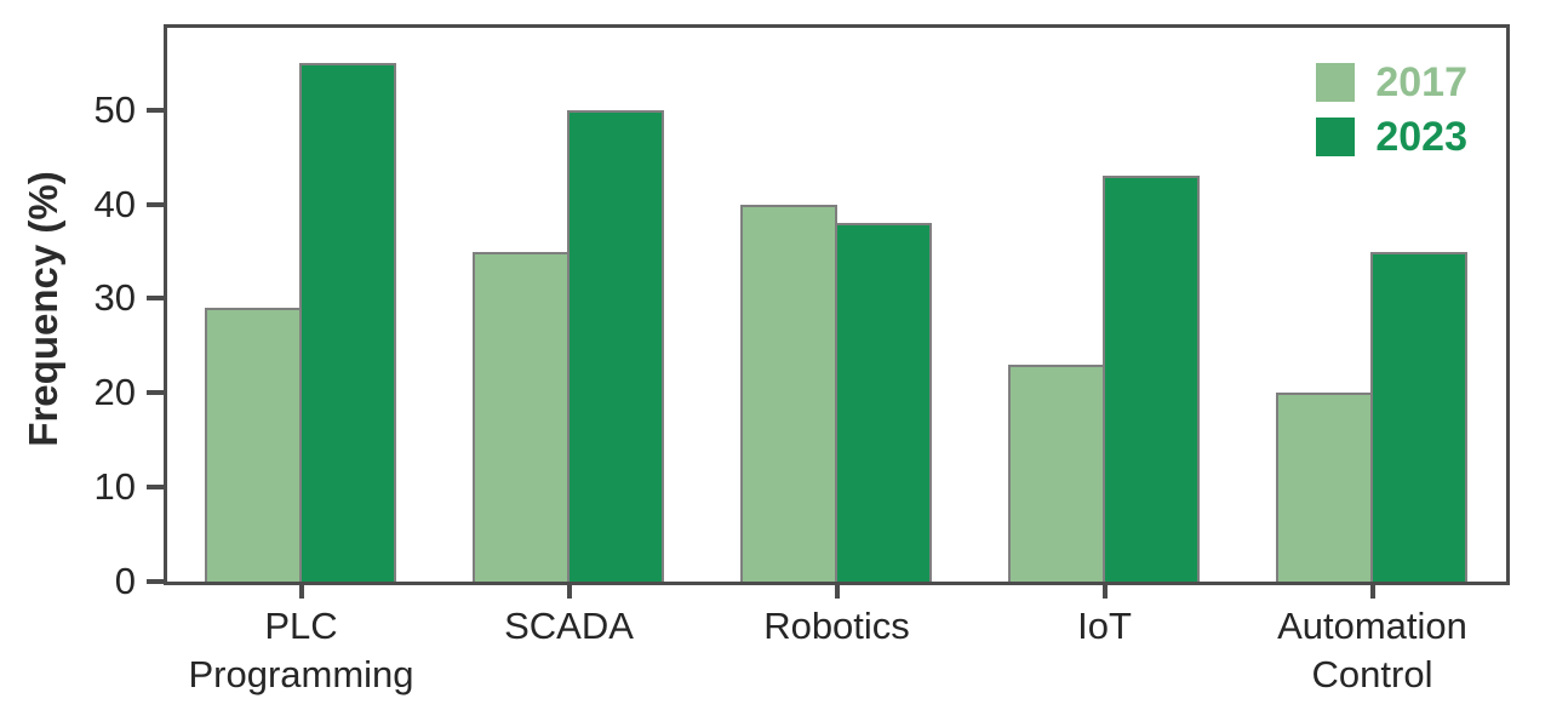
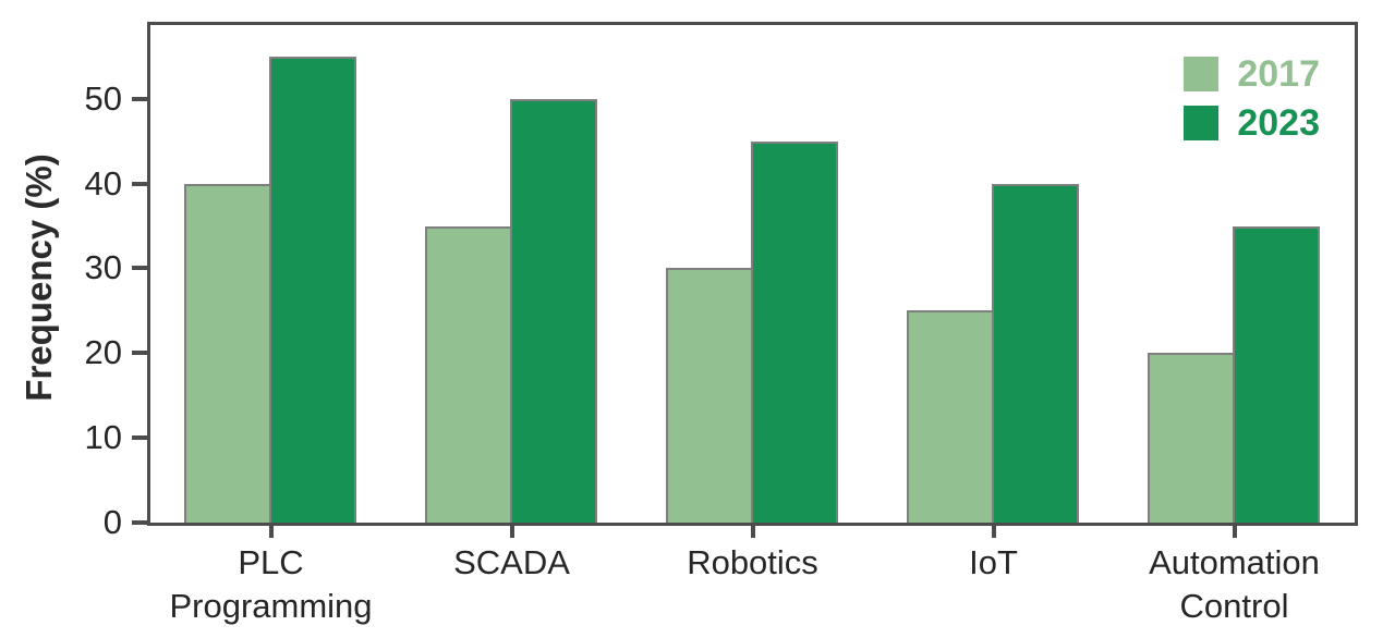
2017/PLC Programming: 29 -> 40
2017/Robotics: 40 -> 30
2023/Robotics: 38 -> 45
2017/IoT: 23 -> 25
2023/IoT: 43 -> 40
